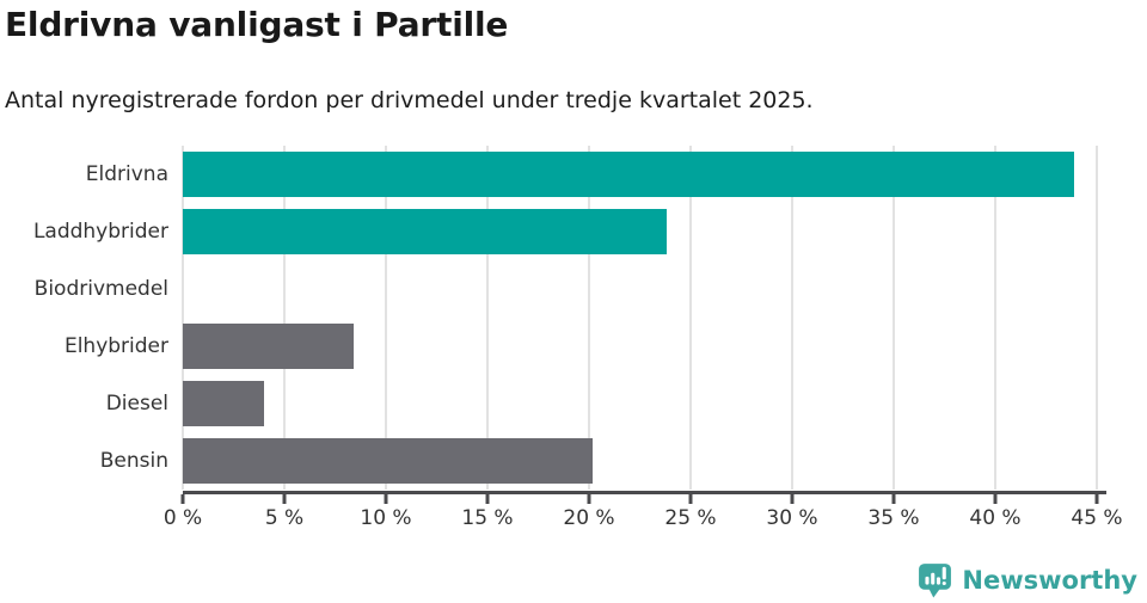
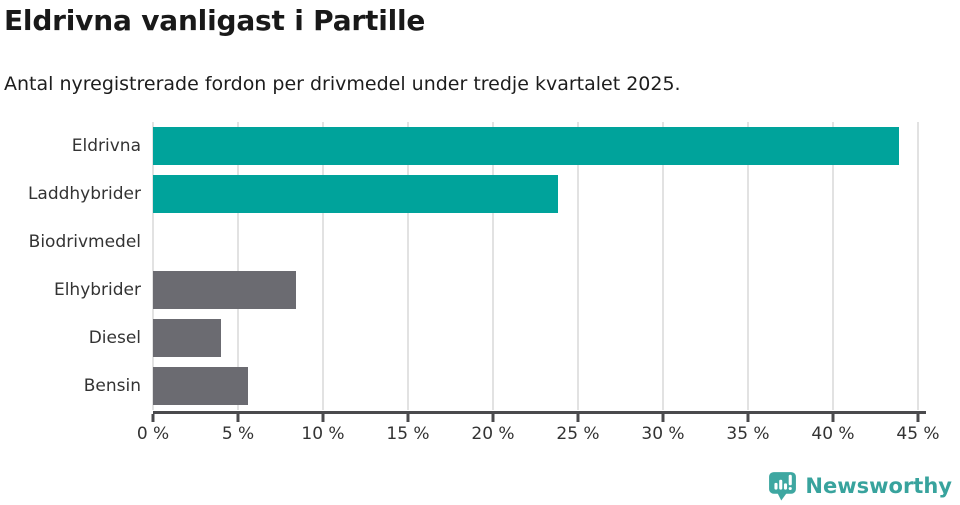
Bensin: 20.2% -> 5.6%
